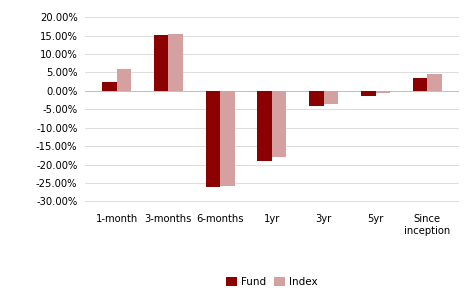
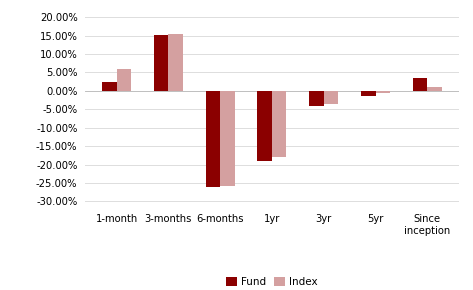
Index/Since inception: 4.5% -> 1.0%
